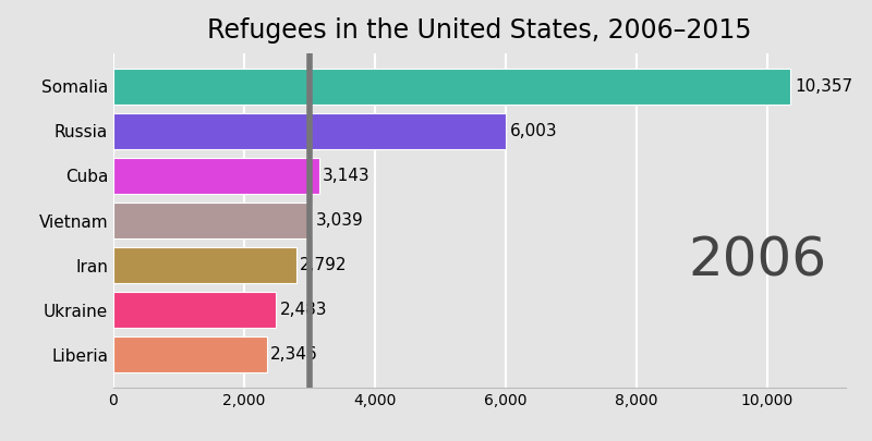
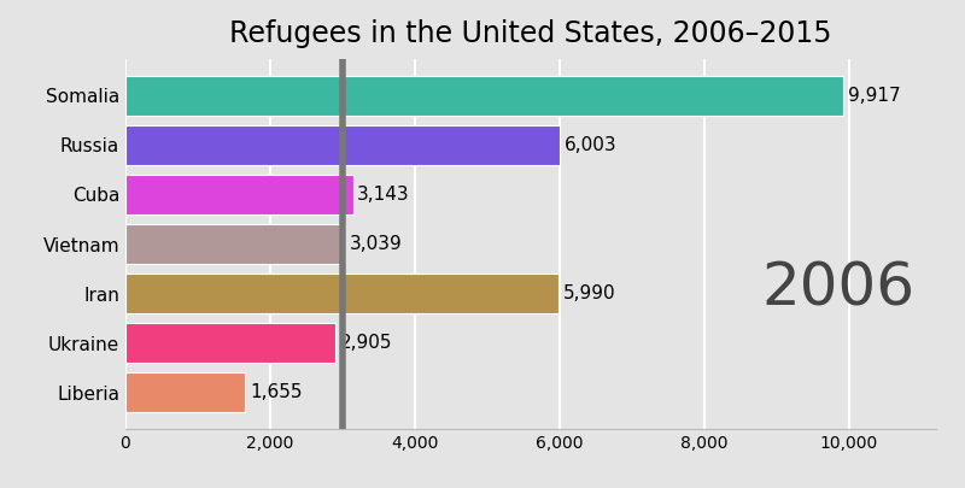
Somalia: 10,357 -> 9,917
Iran: 2,792 -> 5,990
Ukraine: 2,483 -> 2,905
Liberia: 2,346 -> 1,655
